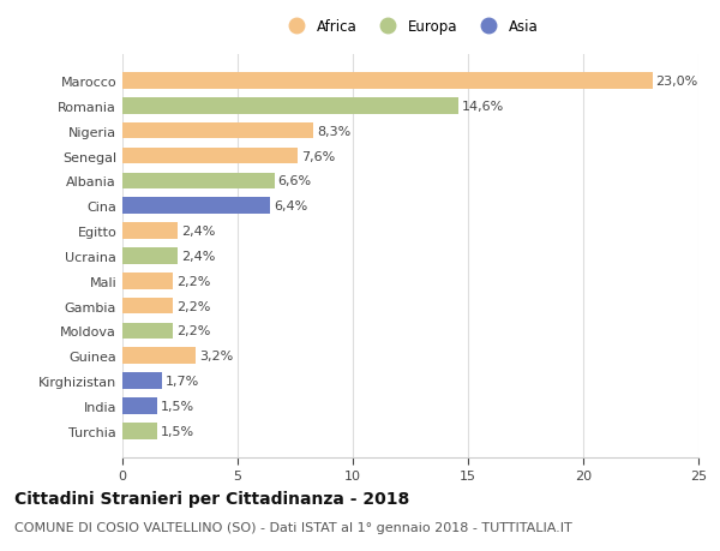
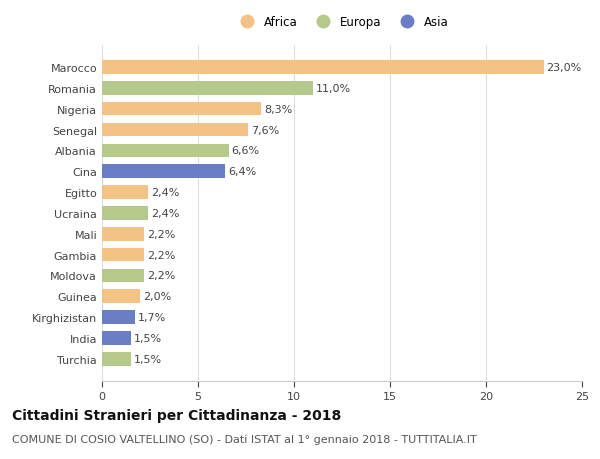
Romania: 14,6% -> 11,0%
Guinea: 3,2% -> 2,0%
